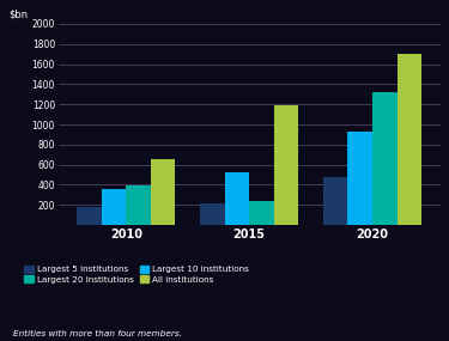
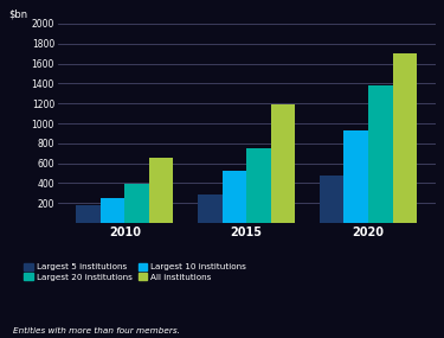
Largest 10 institutions/2010: 360 -> 260
Largest 5 institutions/2015: 220 -> 290
Largest 20 institutions/2015: 240 -> 750
Largest 20 institutions/2020: 1320 -> 1380
